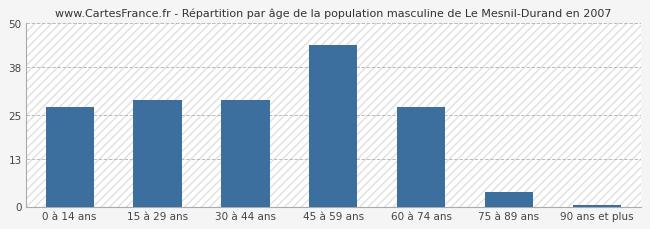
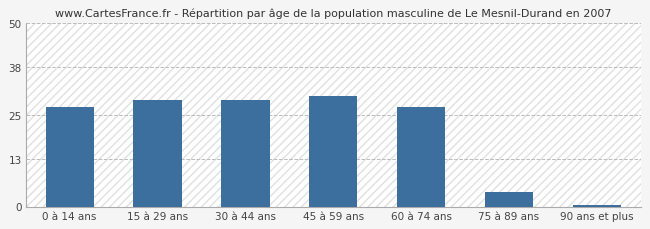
45 à 59 ans: 44.0 -> 30.0
